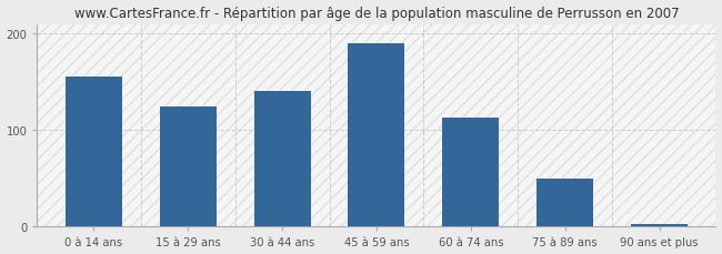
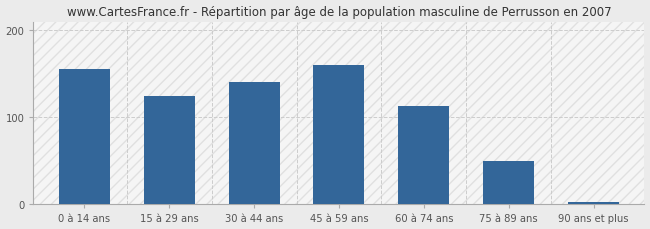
45 à 59 ans: 190 -> 160
